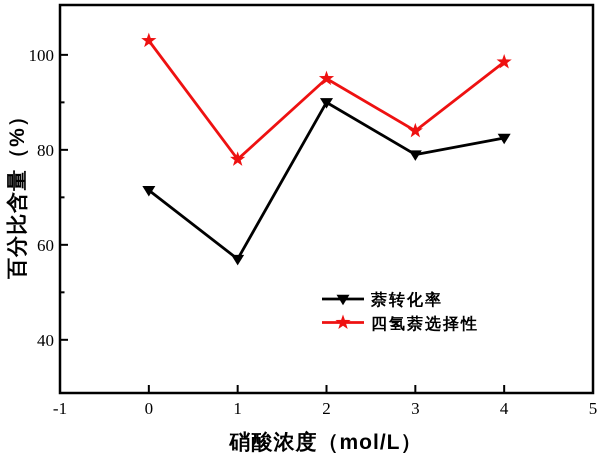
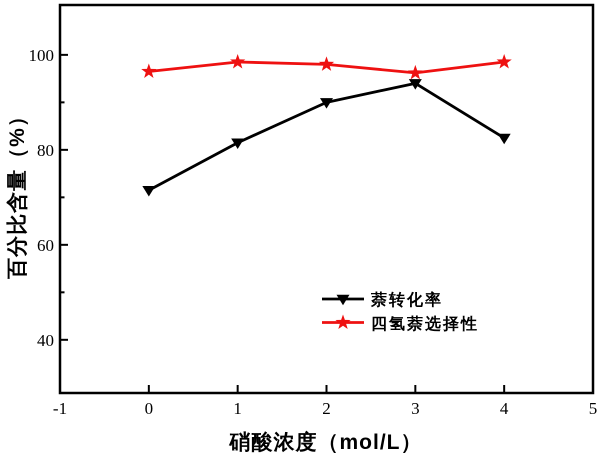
四氢萘选择性/0: 103 -> 96
萘转化率/1: 57 -> 82
四氢萘选择性/1: 78 -> 98
四氢萘选择性/2: 95 -> 98
萘转化率/3: 79 -> 94
四氢萘选择性/3: 84 -> 96
